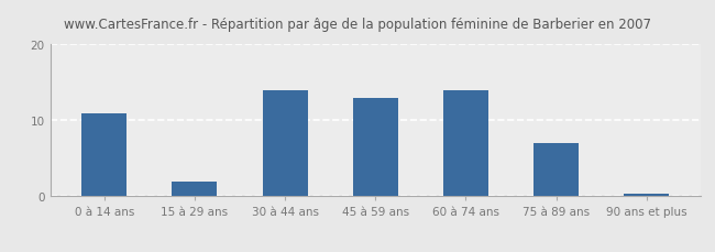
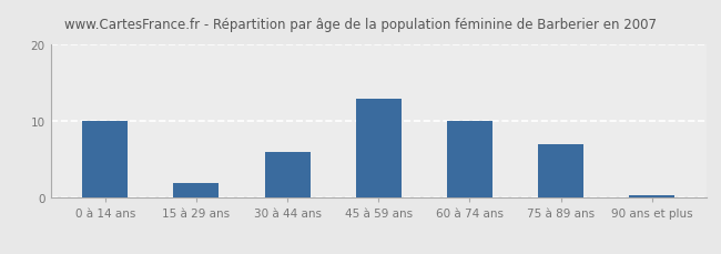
0 à 14 ans: 11.0 -> 10.0
30 à 44 ans: 14.0 -> 6.0
60 à 74 ans: 14.0 -> 10.0
